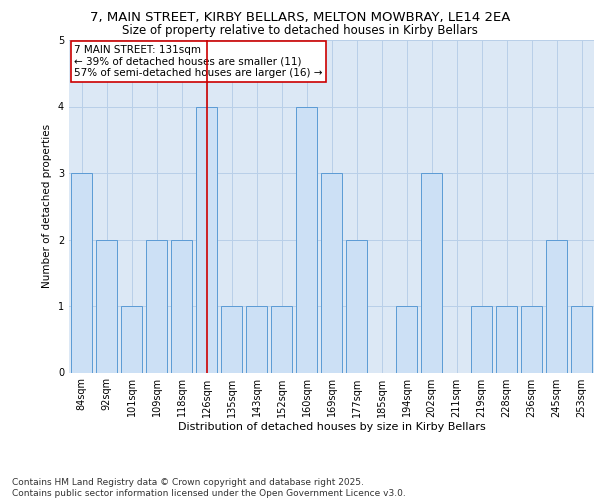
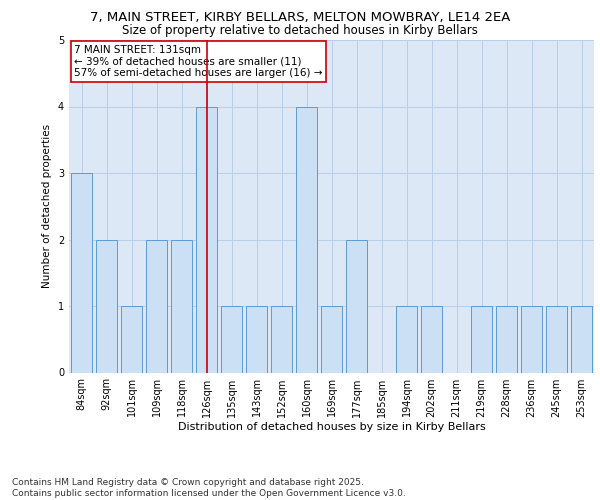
169sqm: 3 -> 1
202sqm: 3 -> 1
245sqm: 2 -> 1
